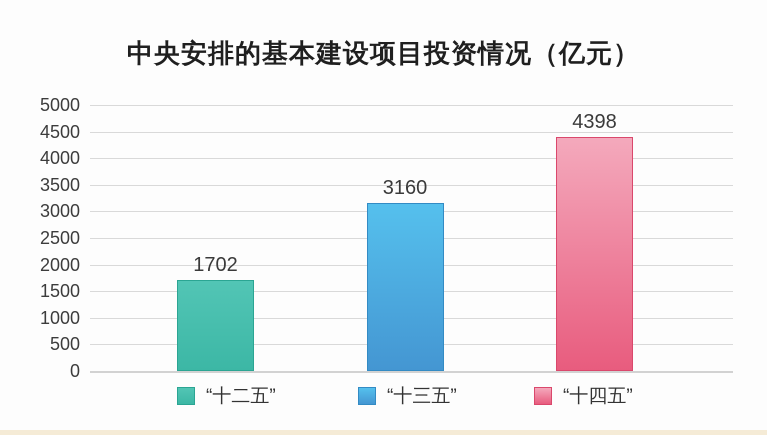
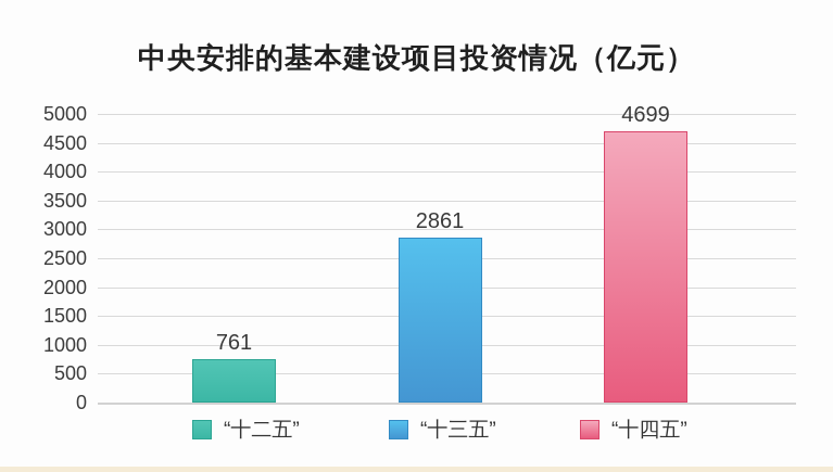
“十二五”: 1702 -> 761
“十三五”: 3160 -> 2861
“十四五”: 4398 -> 4699
